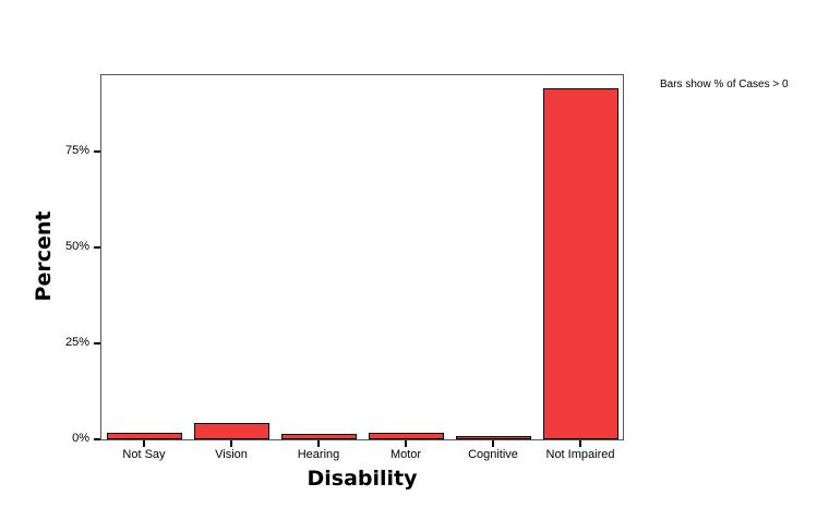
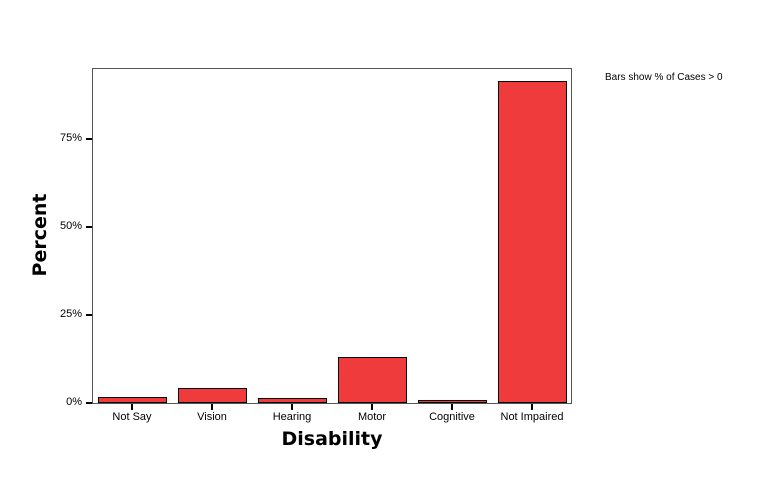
Motor: 2% -> 13%
